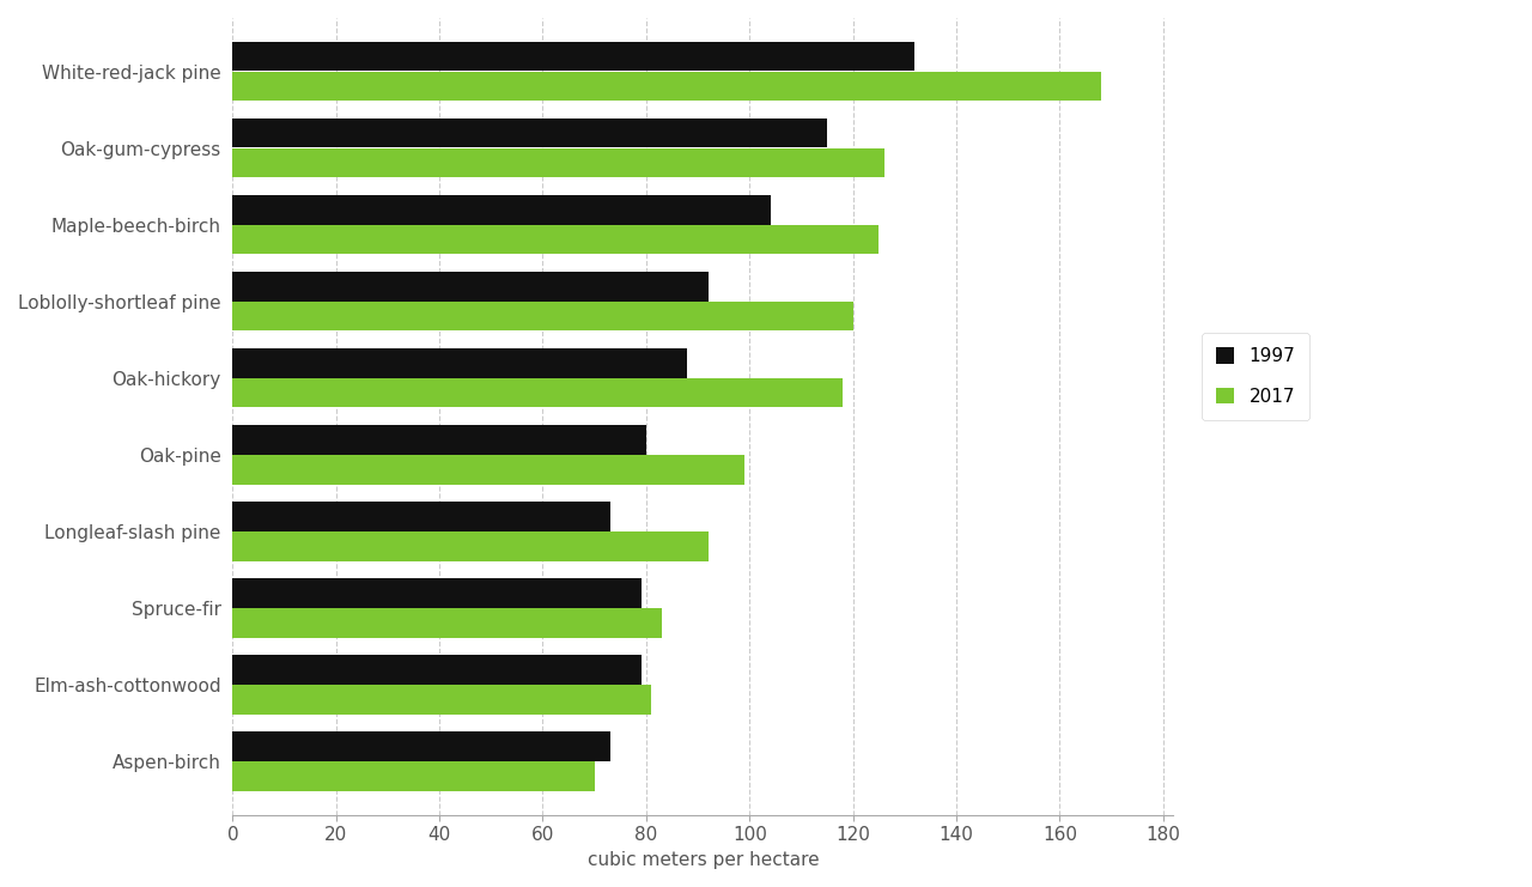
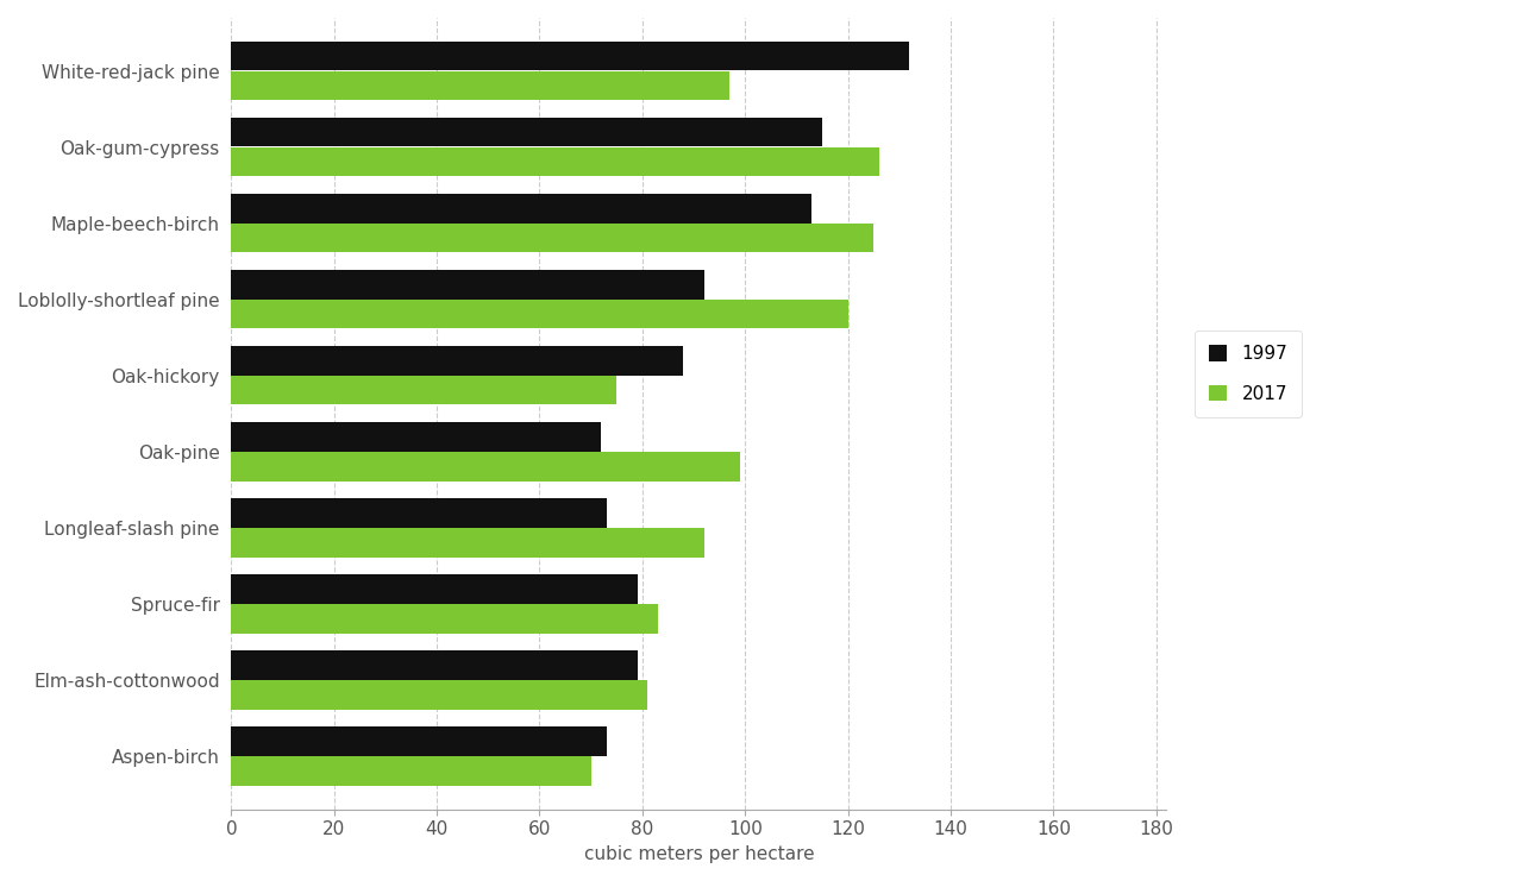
2017/White-red-jack pine: 168 -> 97
1997/Maple-beech-birch: 104 -> 113
2017/Oak-hickory: 118 -> 75
1997/Oak-pine: 80 -> 72
